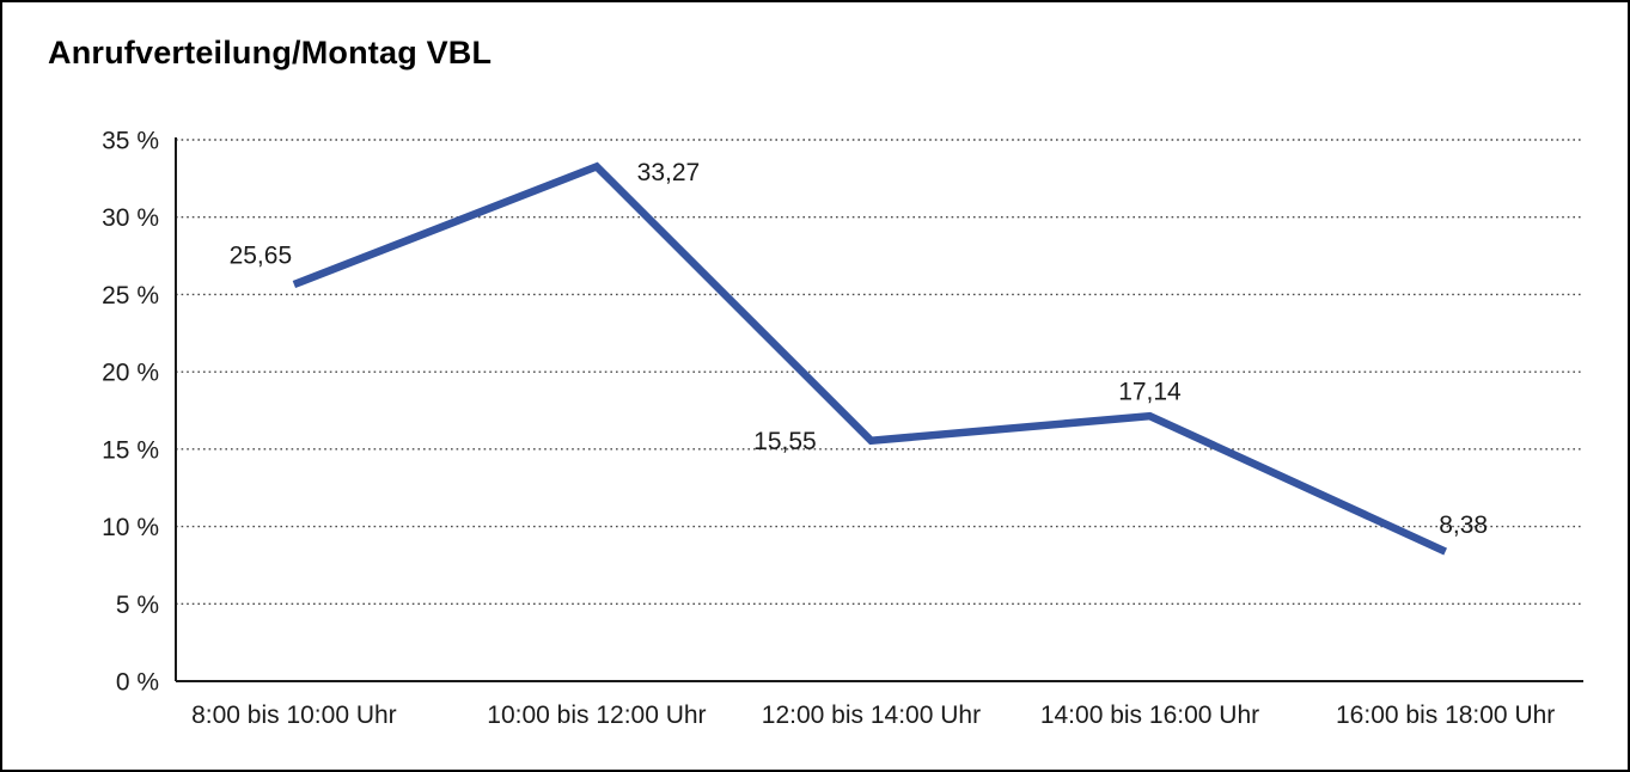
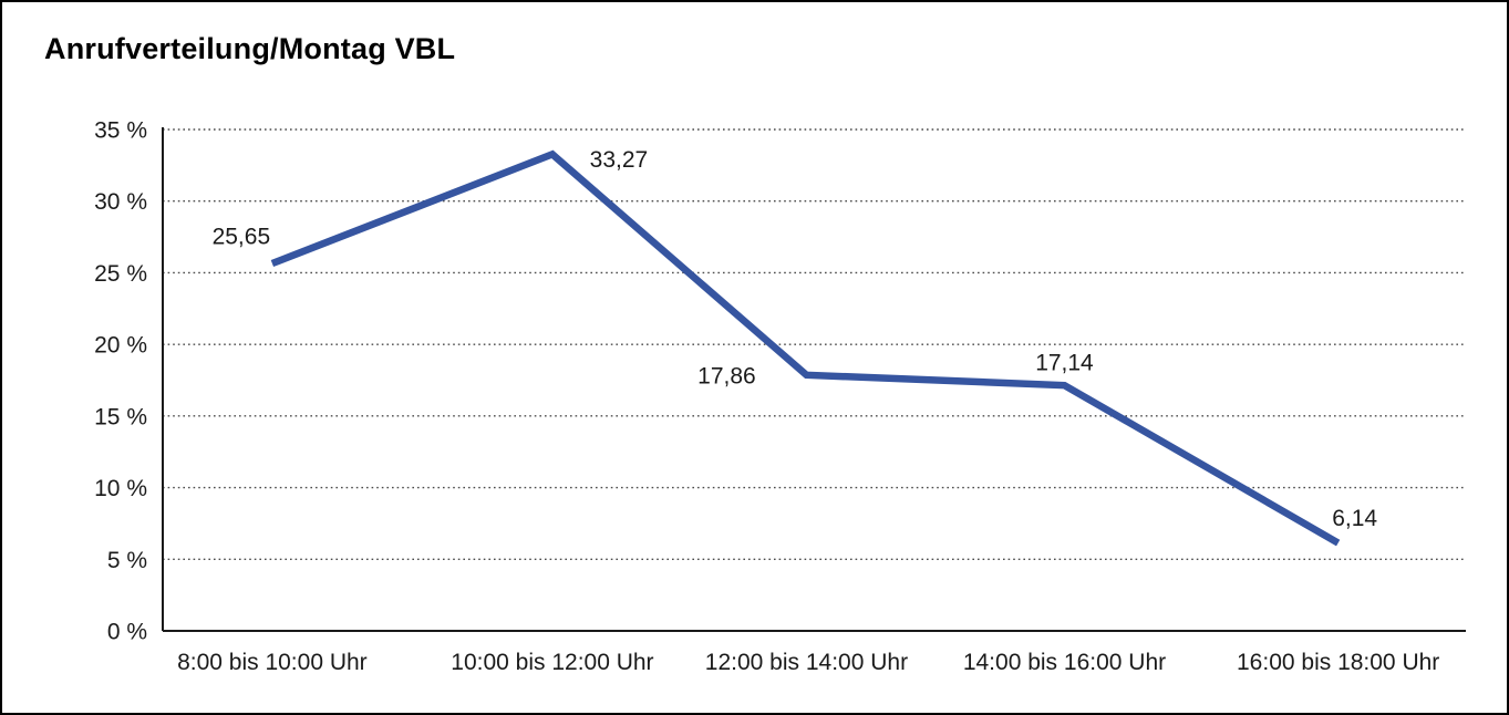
12:00 bis 14:00 Uhr: 15,55 -> 17,86
16:00 bis 18:00 Uhr: 8,38 -> 6,14
